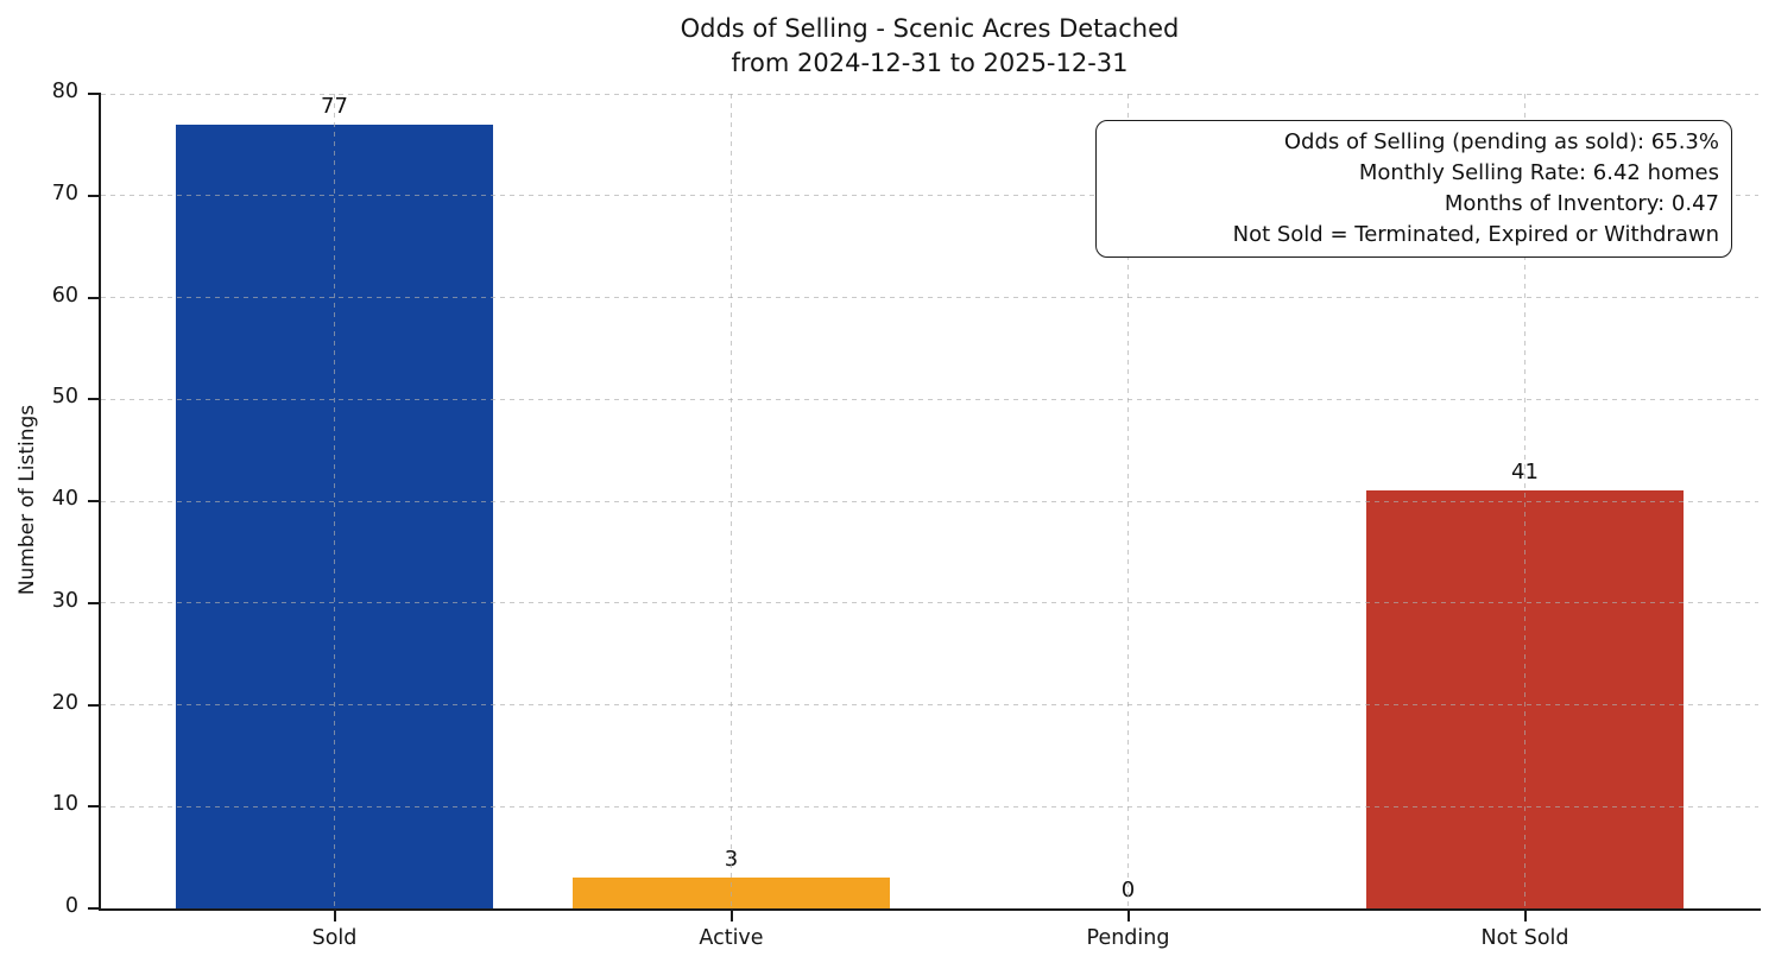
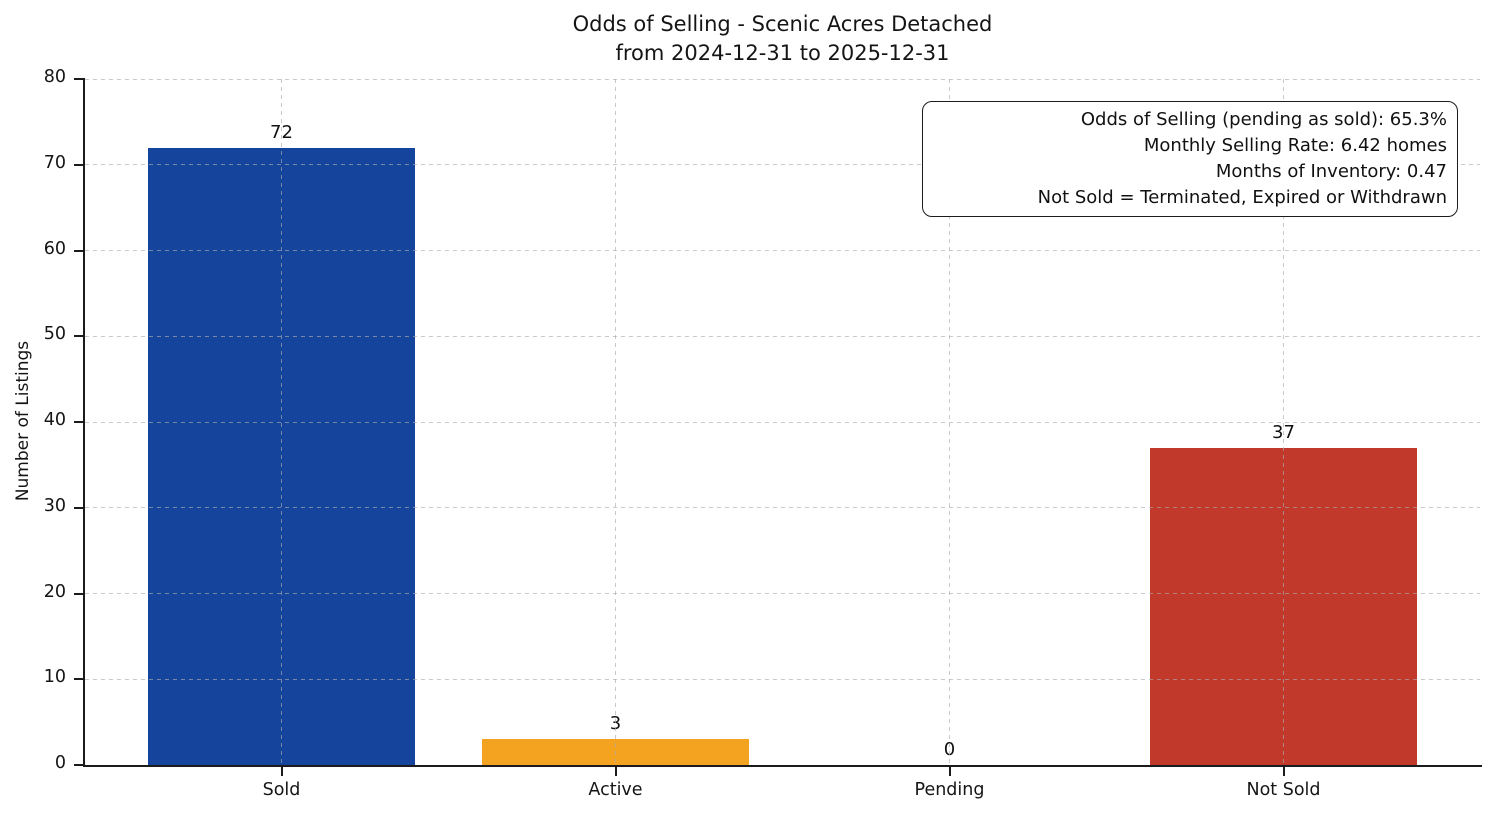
Sold: 77 -> 72
Not Sold: 41 -> 37
